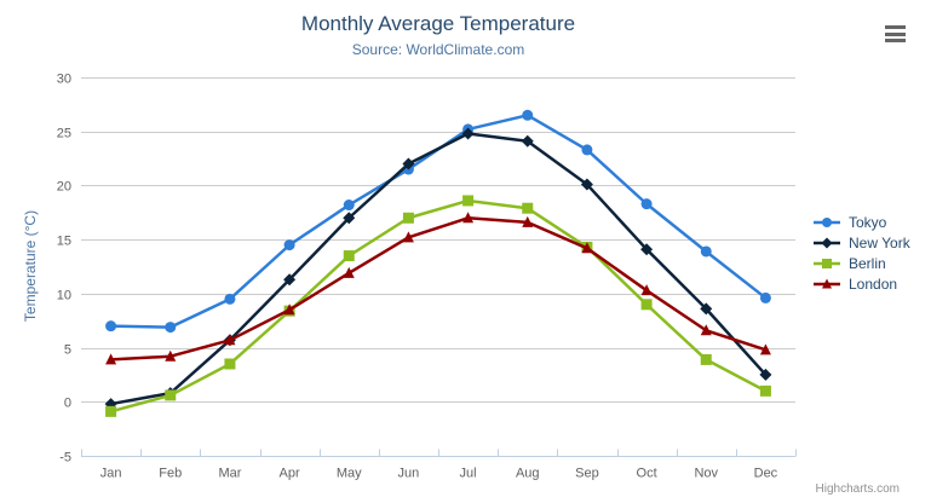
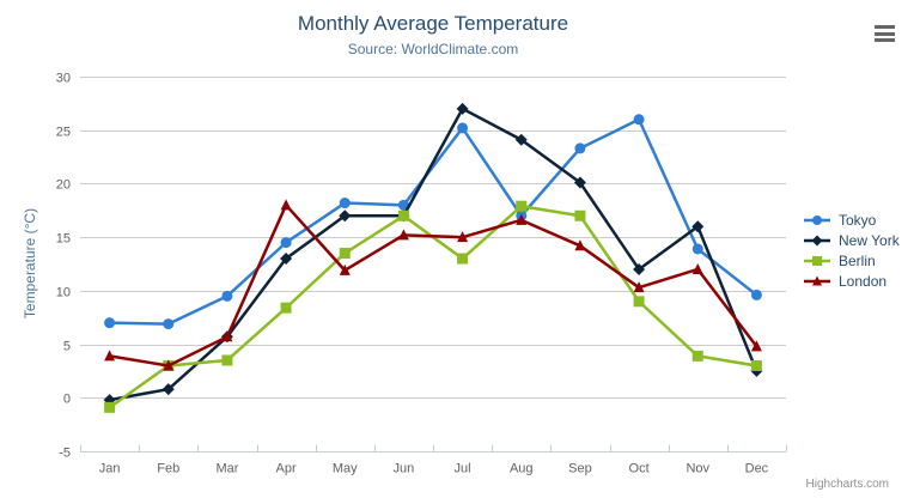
Berlin/Feb: 1 -> 3
London/Feb: 4 -> 3
New York/Apr: 11 -> 13
London/Apr: 8 -> 18
Tokyo/Jun: 22 -> 18
New York/Jun: 22 -> 17
New York/Jul: 25 -> 27
Berlin/Jul: 19 -> 13
London/Jul: 17 -> 15
Tokyo/Aug: 26 -> 17
Berlin/Sep: 14 -> 17
Tokyo/Oct: 18 -> 26
New York/Oct: 14 -> 12
New York/Nov: 9 -> 16
London/Nov: 7 -> 12
Berlin/Dec: 1 -> 3
